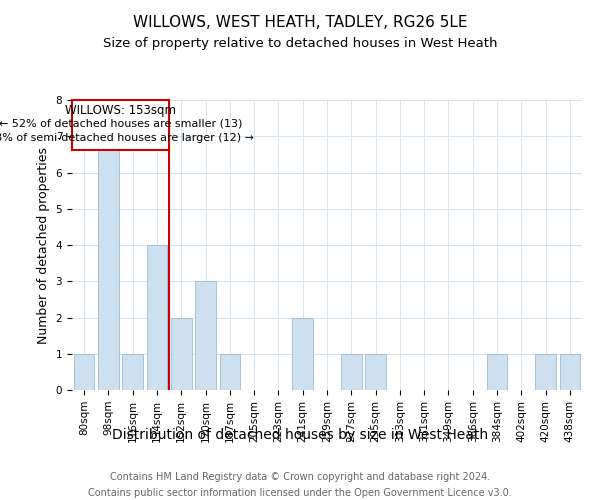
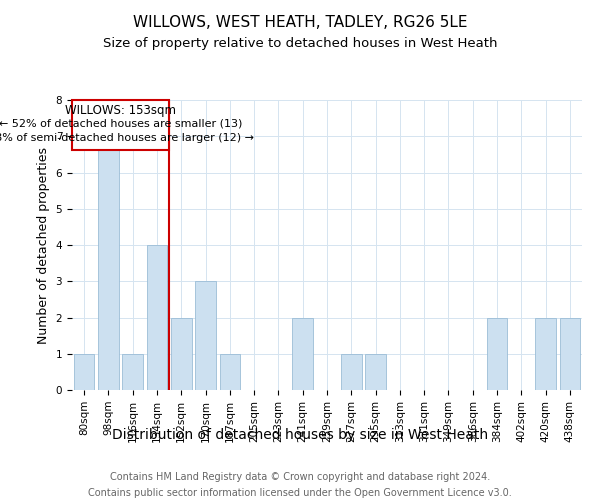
384sqm: 1 -> 2
420sqm: 1 -> 2
438sqm: 1 -> 2
